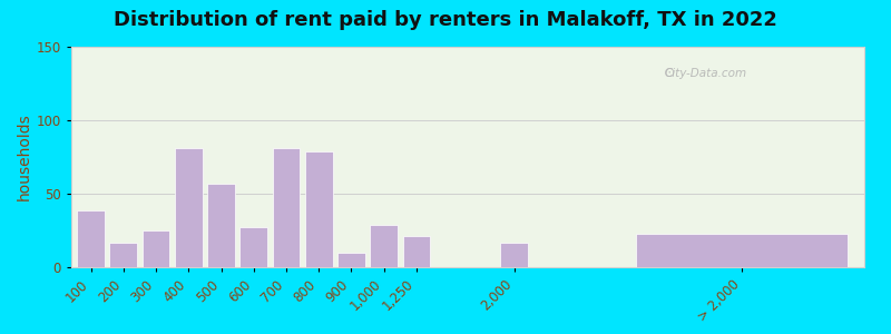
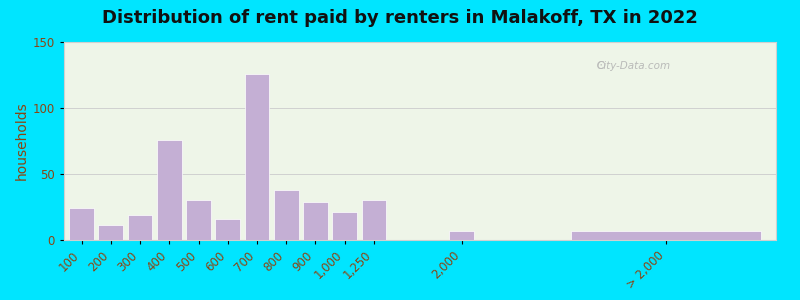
100: 39 -> 24
200: 17 -> 11
300: 25 -> 19
400: 81 -> 76
500: 57 -> 30
600: 27 -> 16
700: 81 -> 126
800: 79 -> 38
900: 10 -> 29
1,000: 29 -> 21
1,250: 21 -> 30
2,000: 17 -> 7
> 2,000: 23 -> 7
